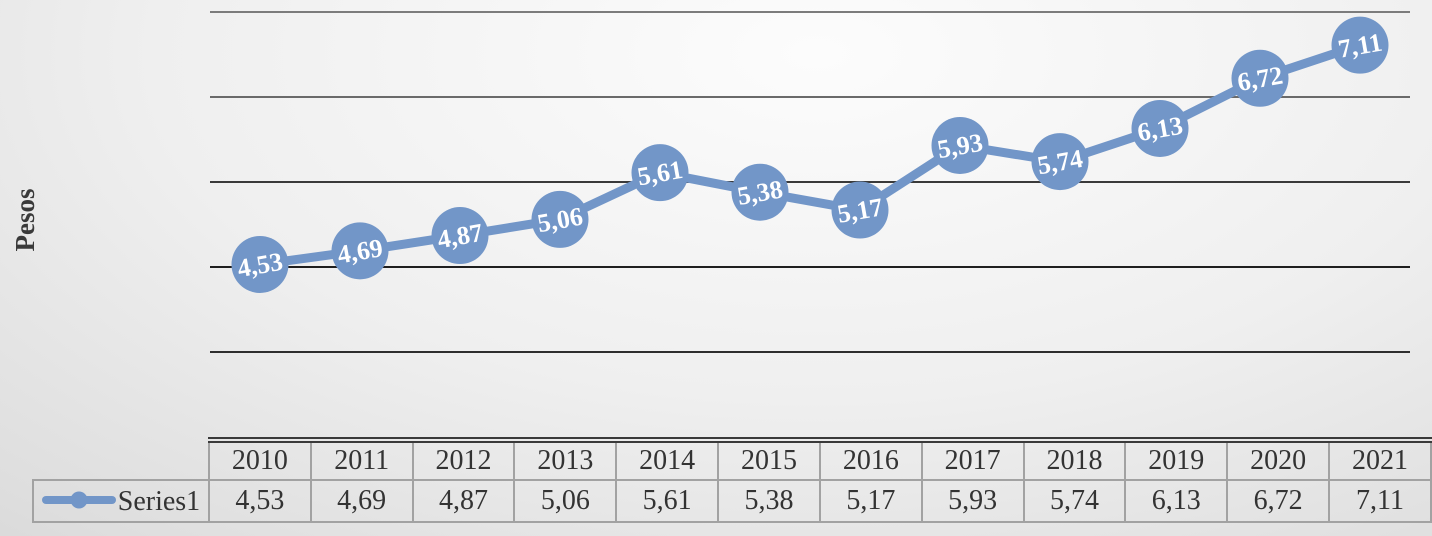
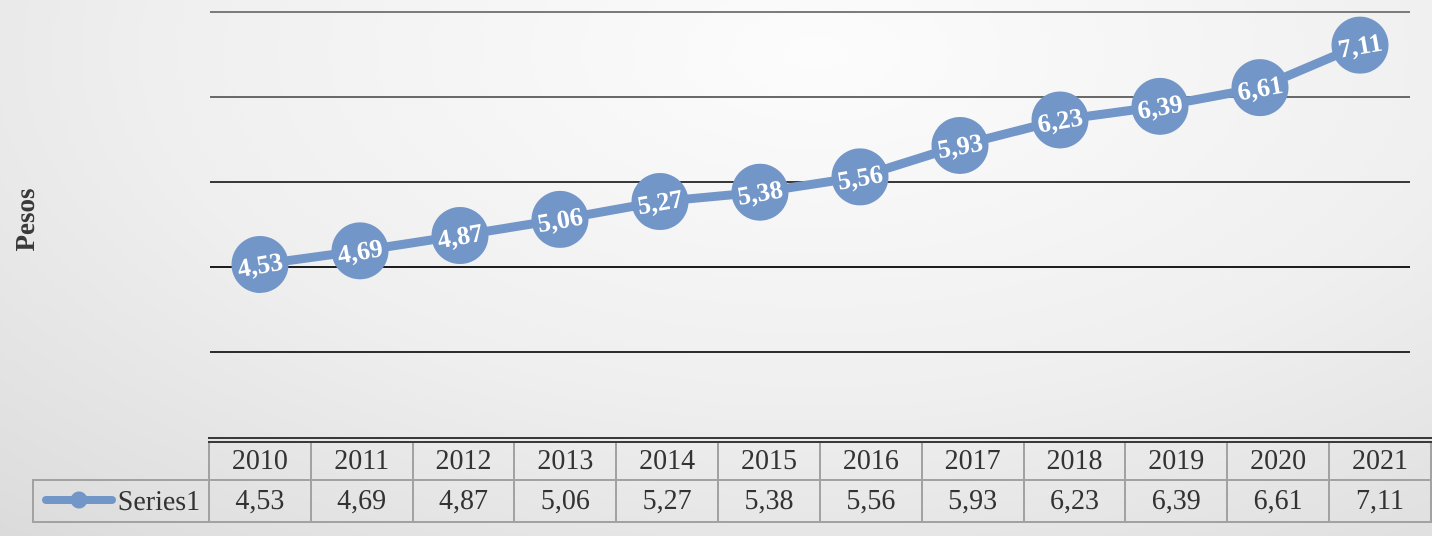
2014: 5,61 -> 5,27
2016: 5,17 -> 5,56
2018: 5,74 -> 6,23
2019: 6,13 -> 6,39
2020: 6,72 -> 6,61
